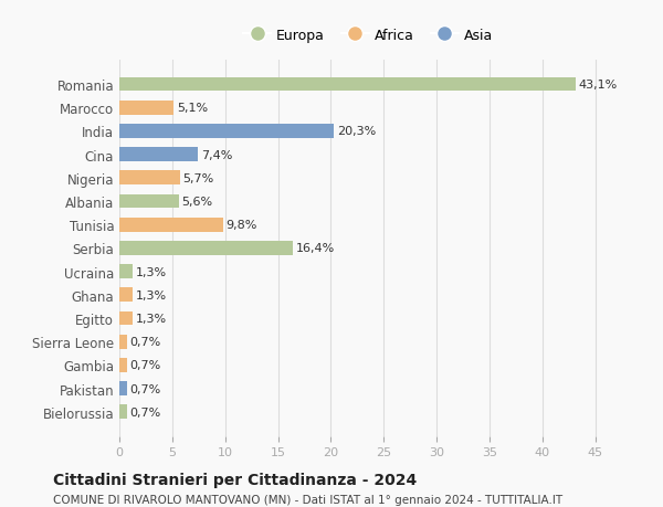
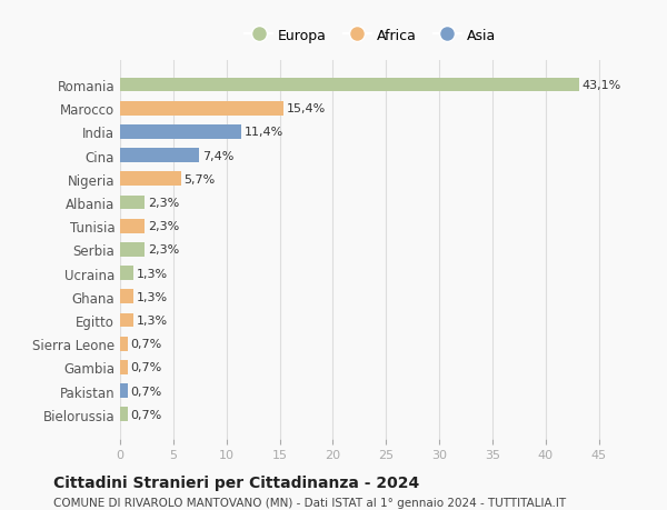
Marocco: 5,1% -> 15,4%
India: 20,3% -> 11,4%
Albania: 5,6% -> 2,3%
Tunisia: 9,8% -> 2,3%
Serbia: 16,4% -> 2,3%
